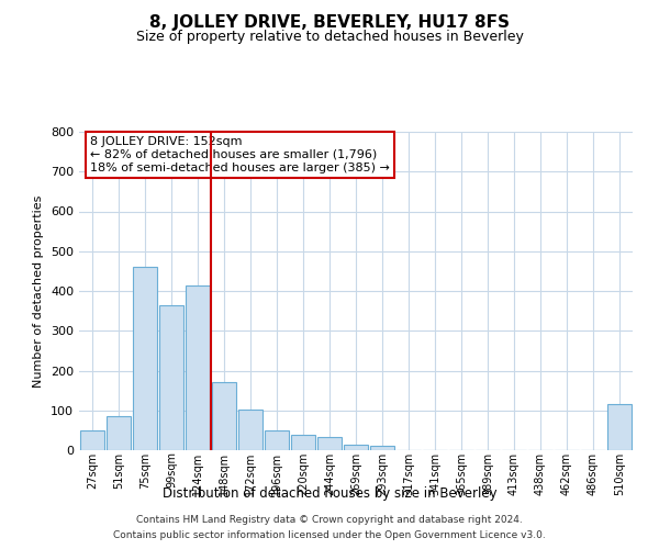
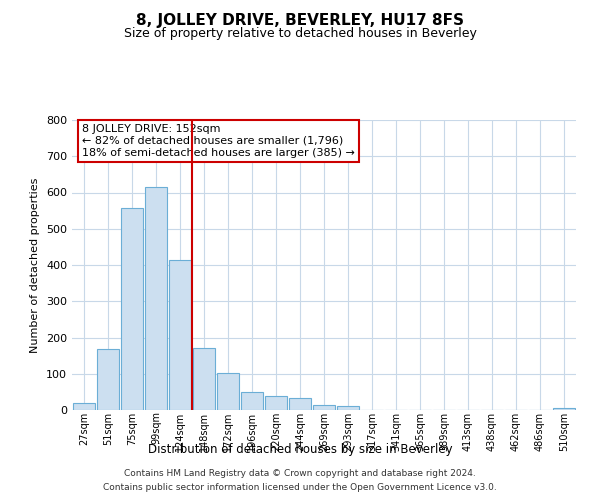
27sqm: 50 -> 20
51sqm: 85 -> 168
75sqm: 460 -> 558
99sqm: 365 -> 614
510sqm: 115 -> 5
